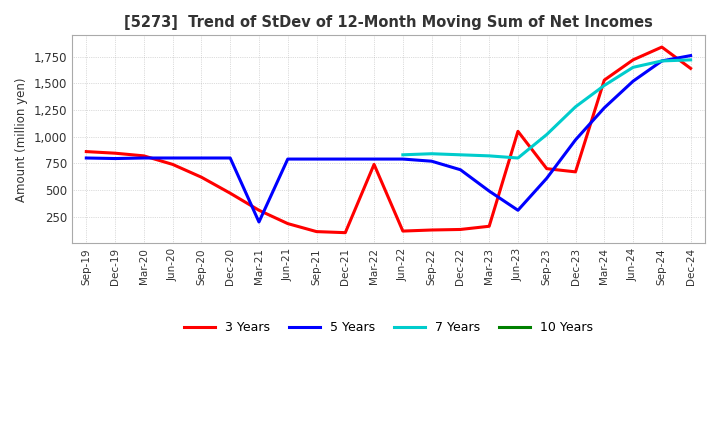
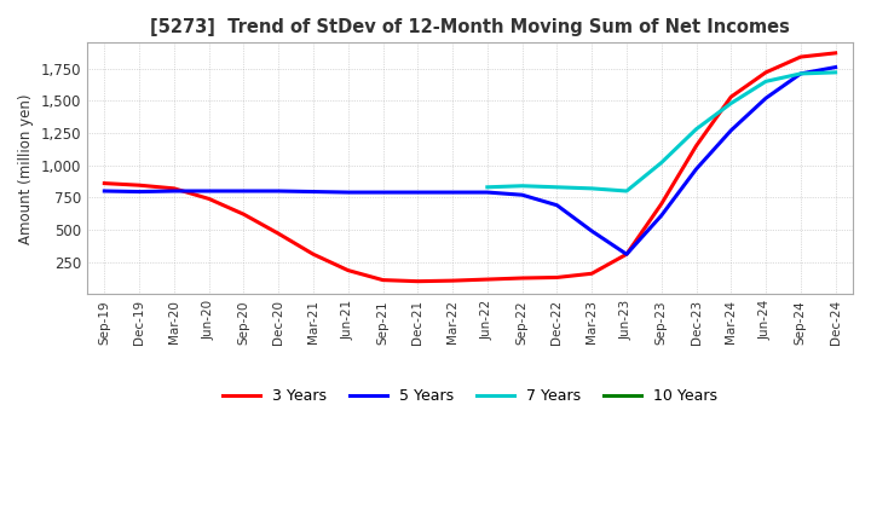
5 Years/Mar-21: 200 -> 800
3 Years/Mar-22: 740 -> 100
3 Years/Jun-23: 1,050 -> 310
3 Years/Dec-23: 670 -> 1,150
3 Years/Dec-24: 1,640 -> 1,870
